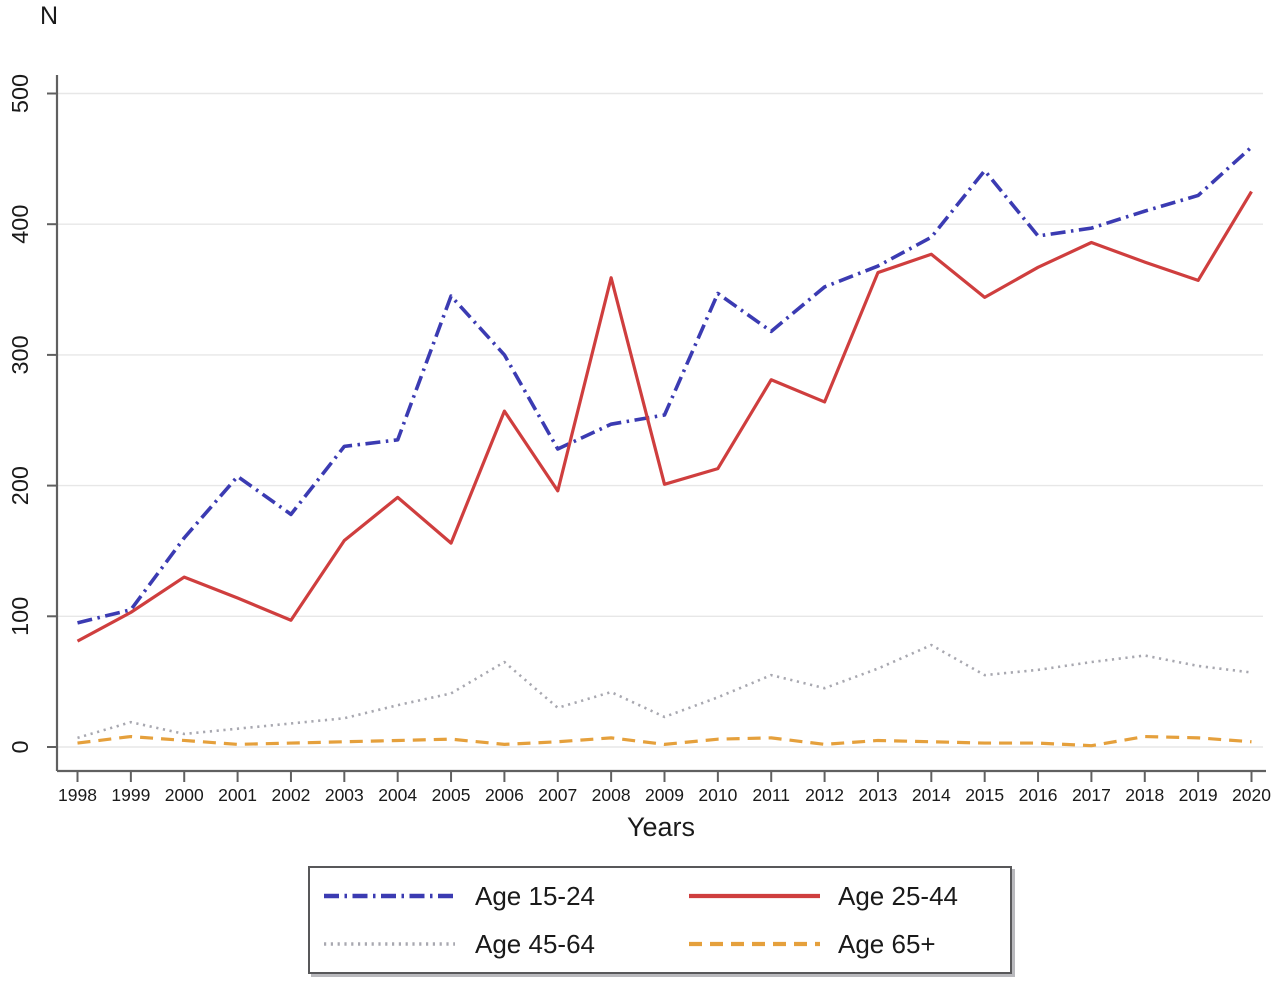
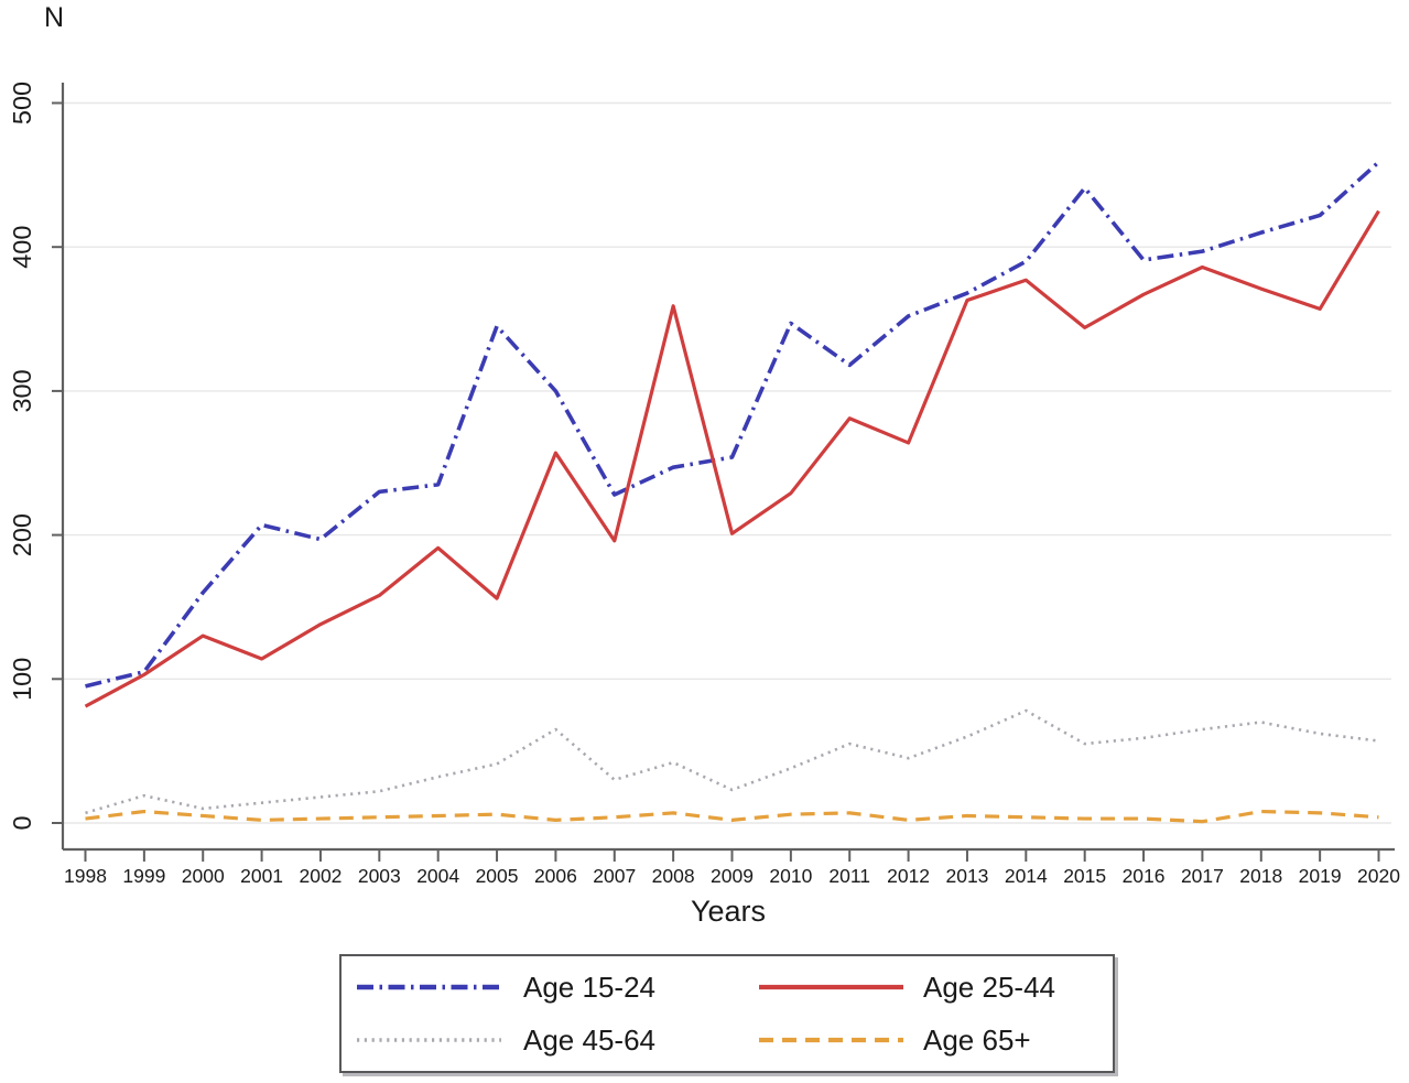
Age 15-24/2002: 178 -> 197
Age 25-44/2002: 97 -> 138
Age 25-44/2010: 213 -> 229
